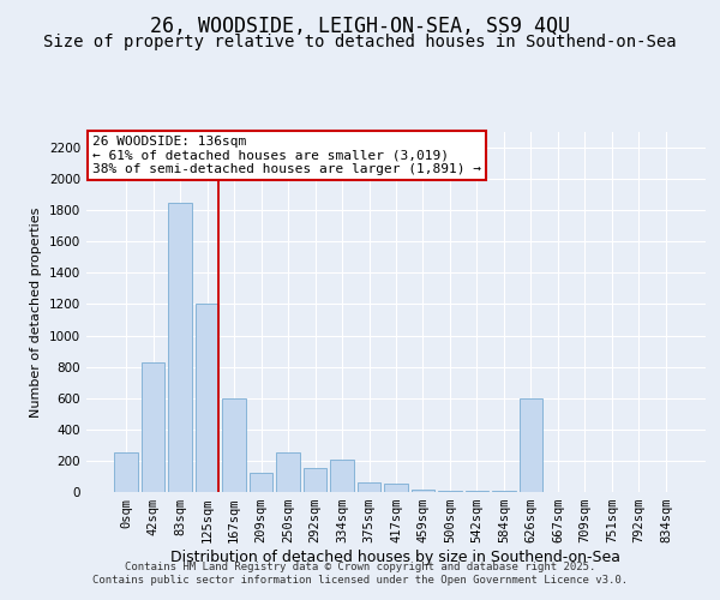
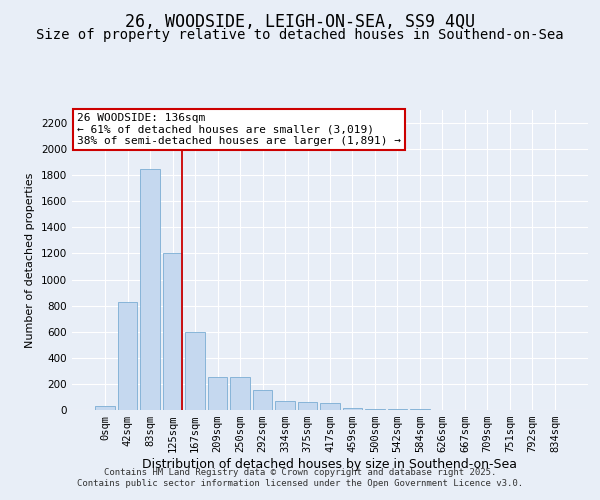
0sqm: 250 -> 30
209sqm: 120 -> 250
334sqm: 210 -> 70
626sqm: 600 -> 0
